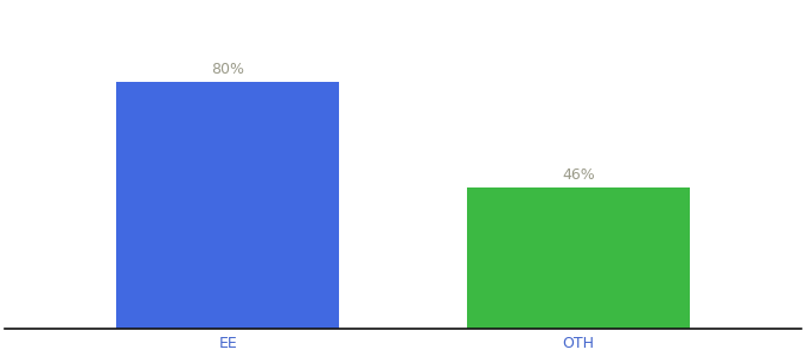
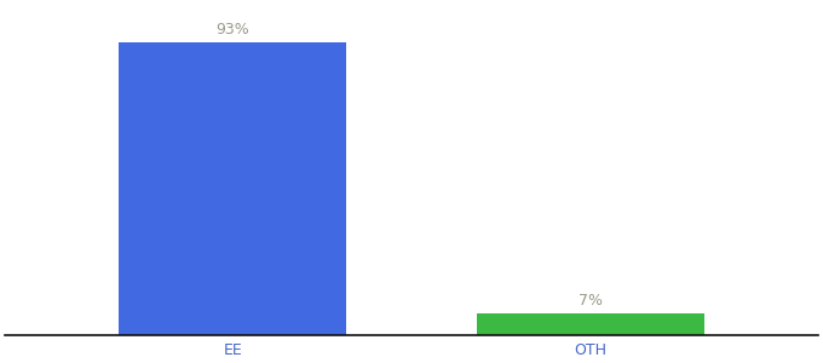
EE: 80% -> 93%
OTH: 46% -> 7%
